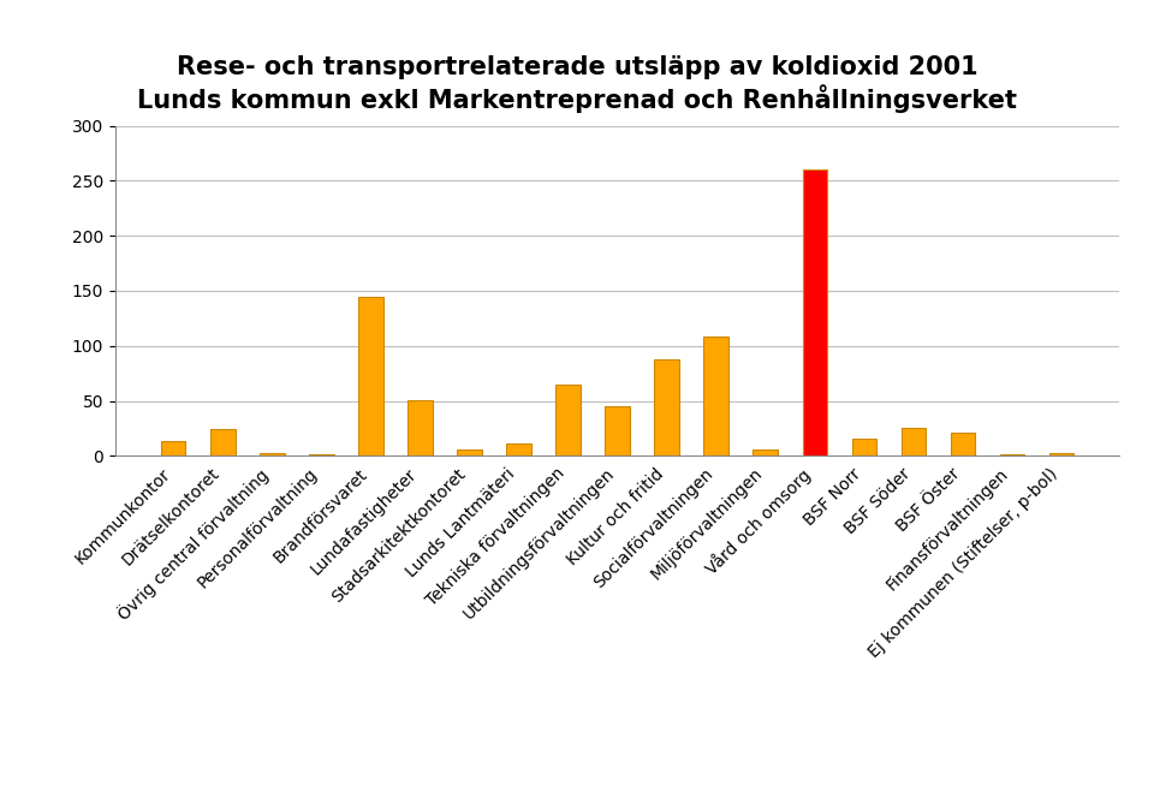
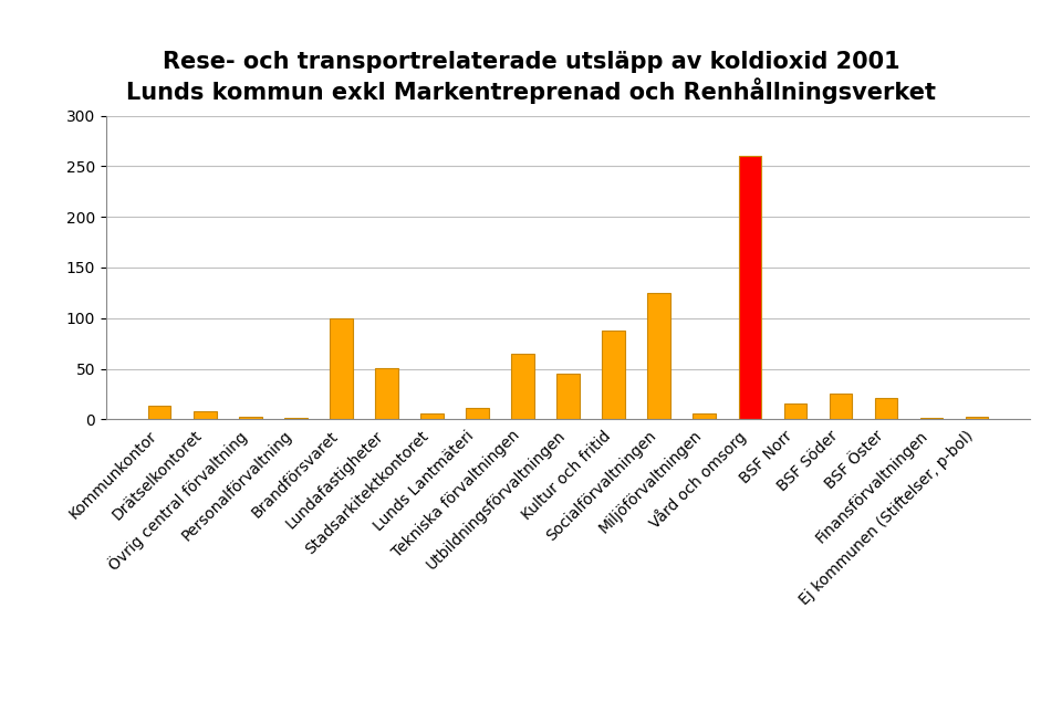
Drätselkontoret: 24 -> 8
Brandförsvaret: 144 -> 100
Socialförvaltningen: 108 -> 125
